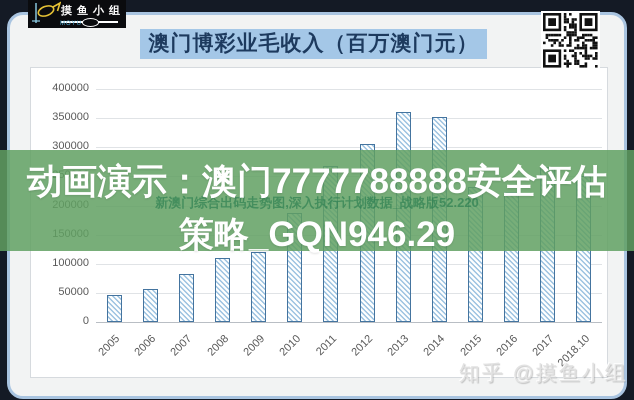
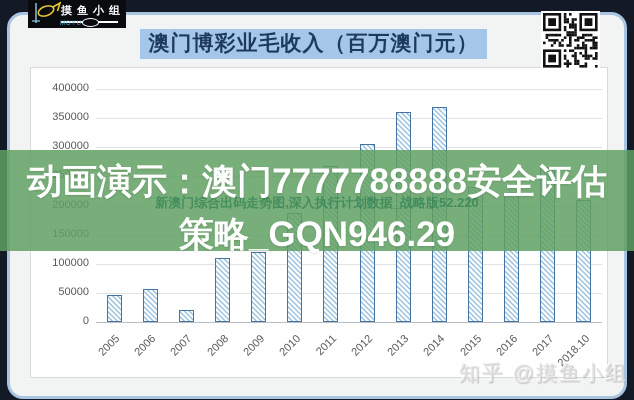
2007: 80000 -> 20000
2014: 350000 -> 370000
2018.10: 250000 -> 210000
